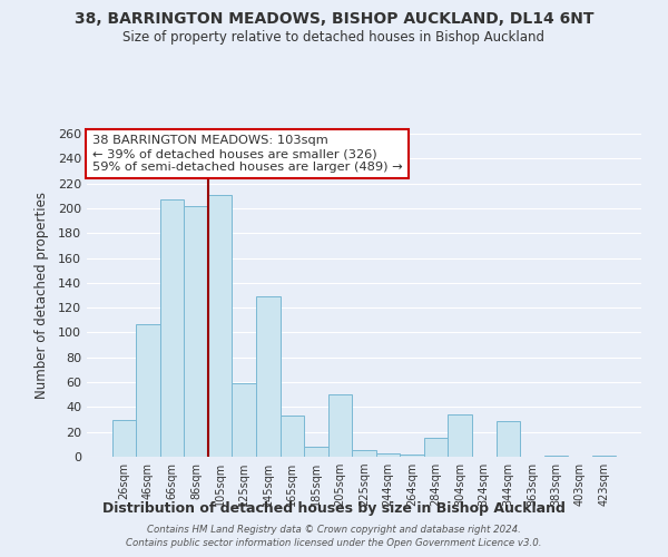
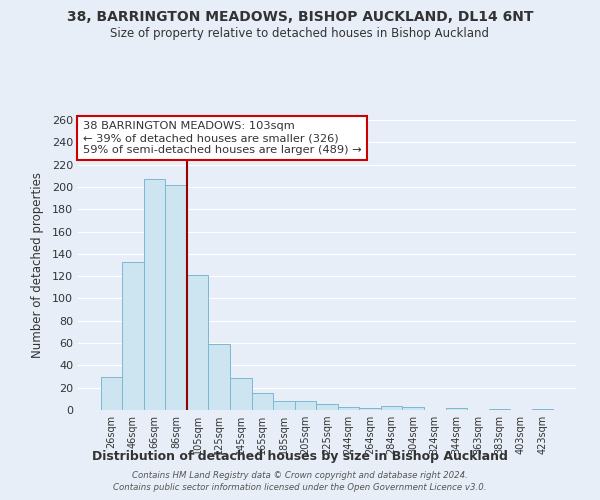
46sqm: 107 -> 133
105sqm: 211 -> 121
145sqm: 129 -> 29
165sqm: 33 -> 15
205sqm: 50 -> 8
284sqm: 15 -> 4
304sqm: 34 -> 3
344sqm: 29 -> 2
